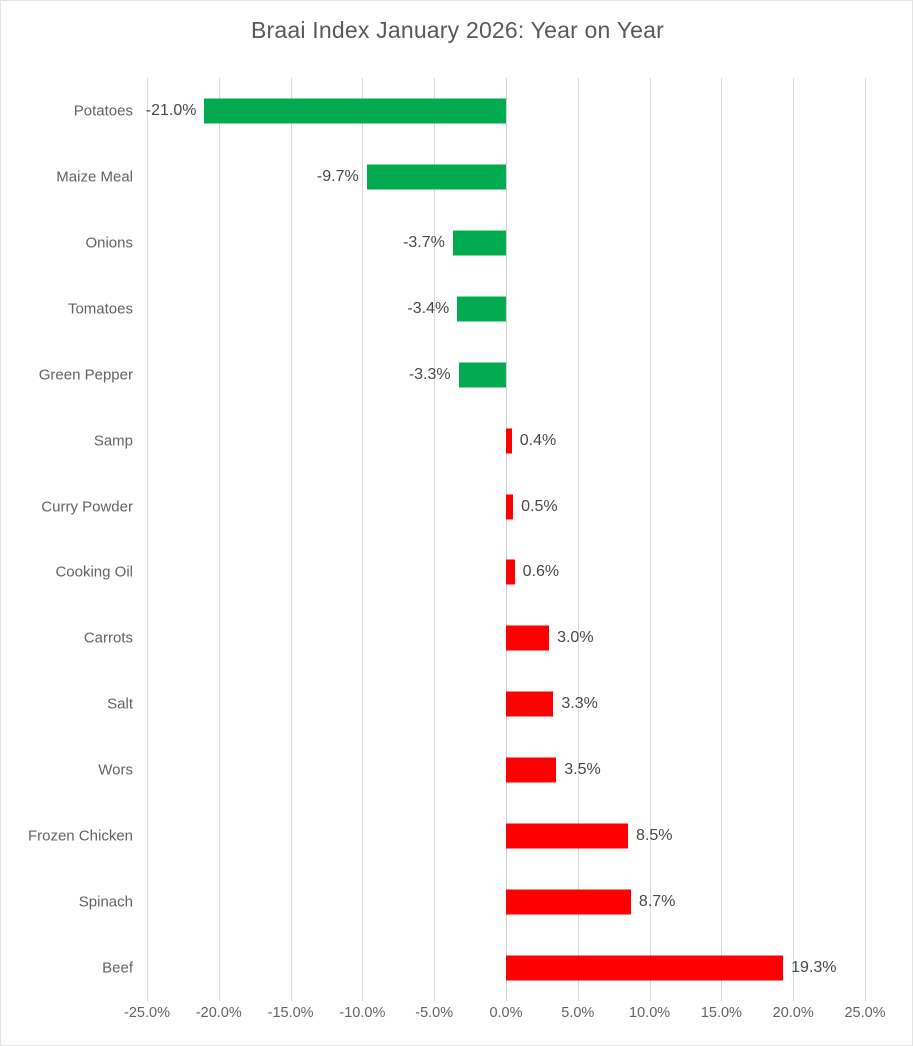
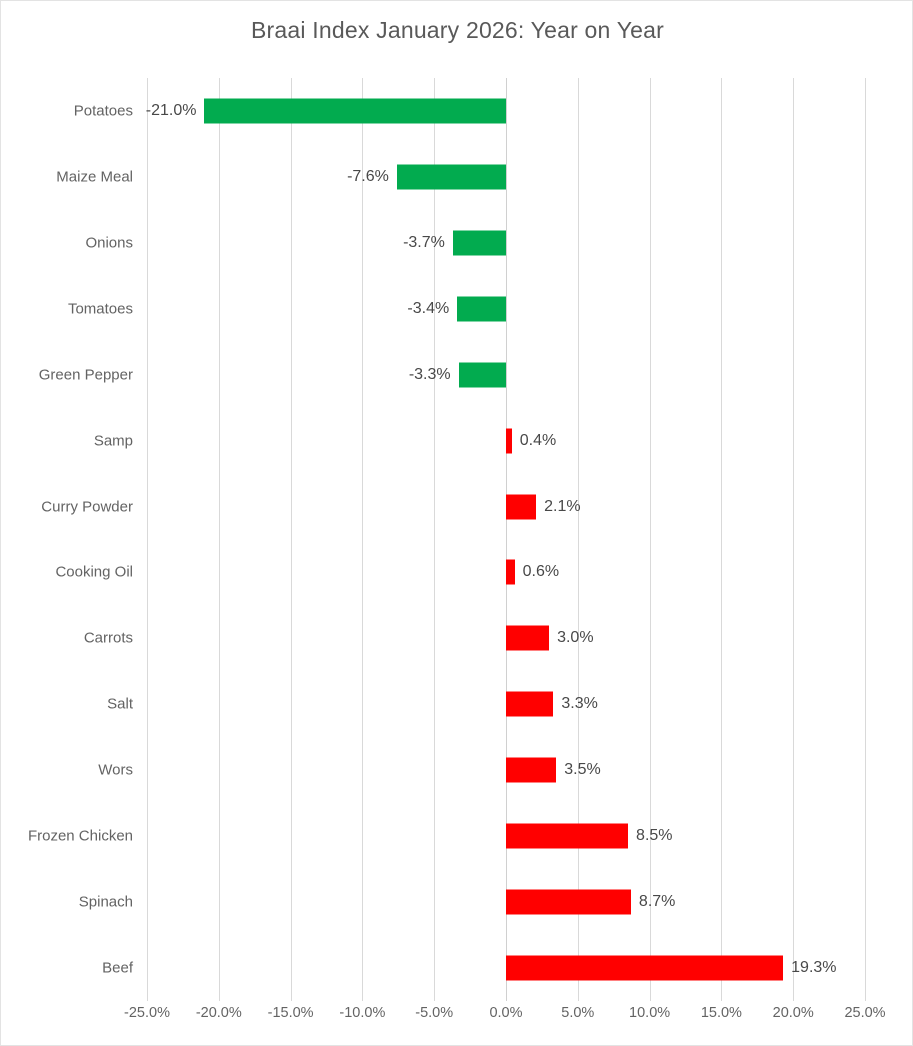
Maize Meal: -9.7% -> -7.6%
Curry Powder: 0.5% -> 2.1%
